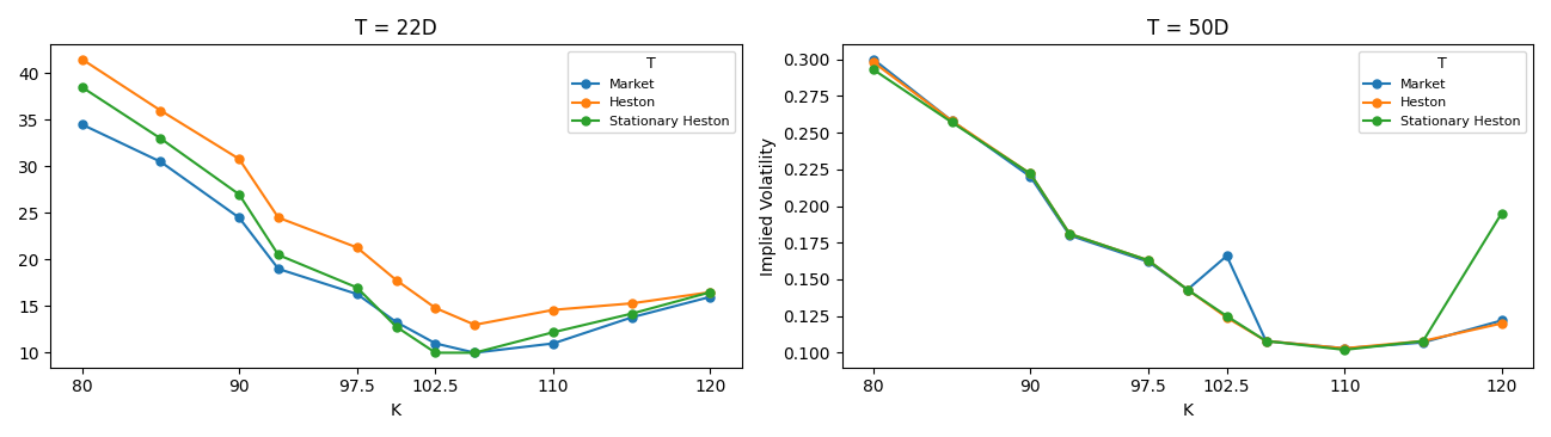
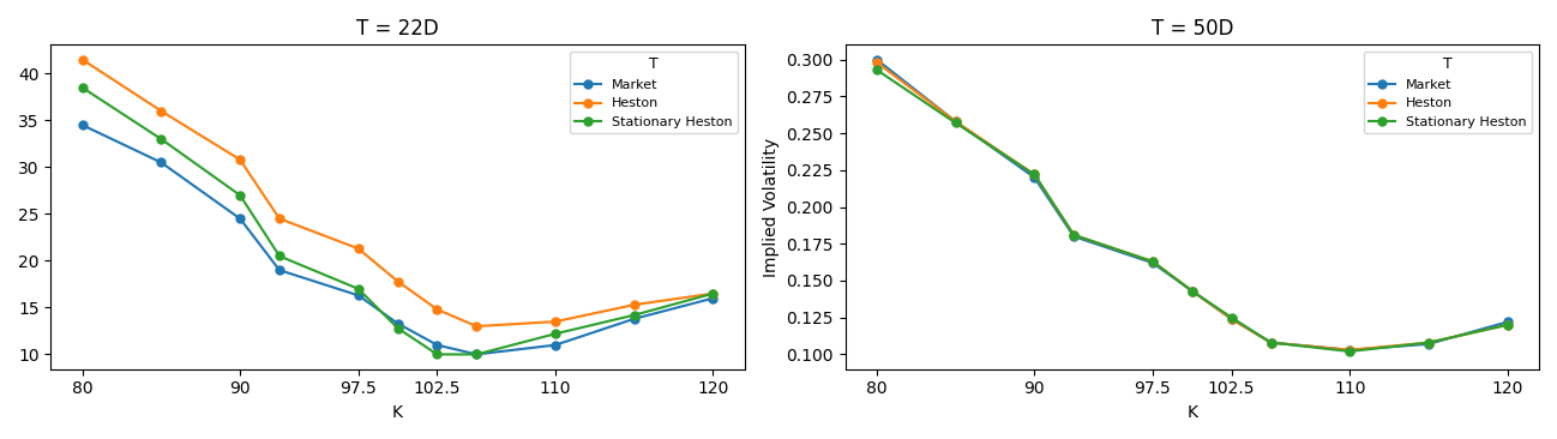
T = 22D/Heston/110: 14.6 -> 13.5
T = 50D/Market/102.5: 0.166 -> 0.124
T = 50D/Stationary Heston/120: 0.195 -> 0.120
